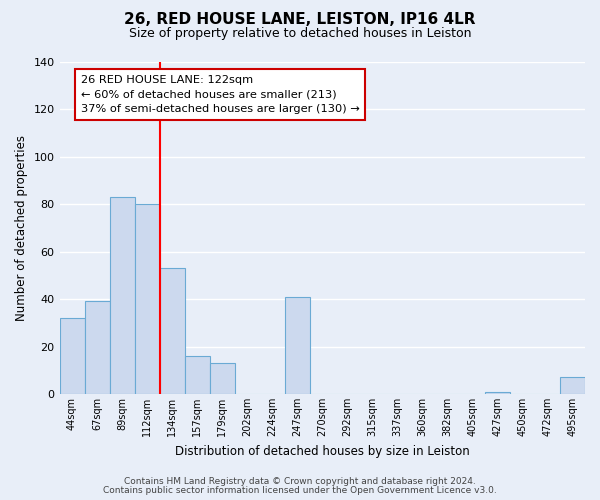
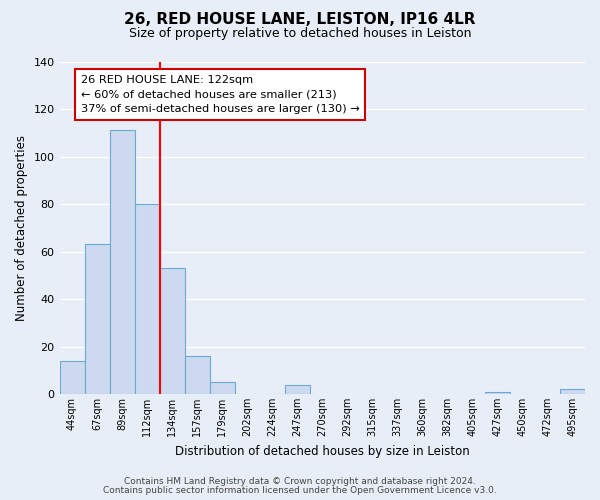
44sqm: 32 -> 14
67sqm: 39 -> 63
89sqm: 83 -> 111
179sqm: 13 -> 5
247sqm: 41 -> 4
495sqm: 7 -> 2
